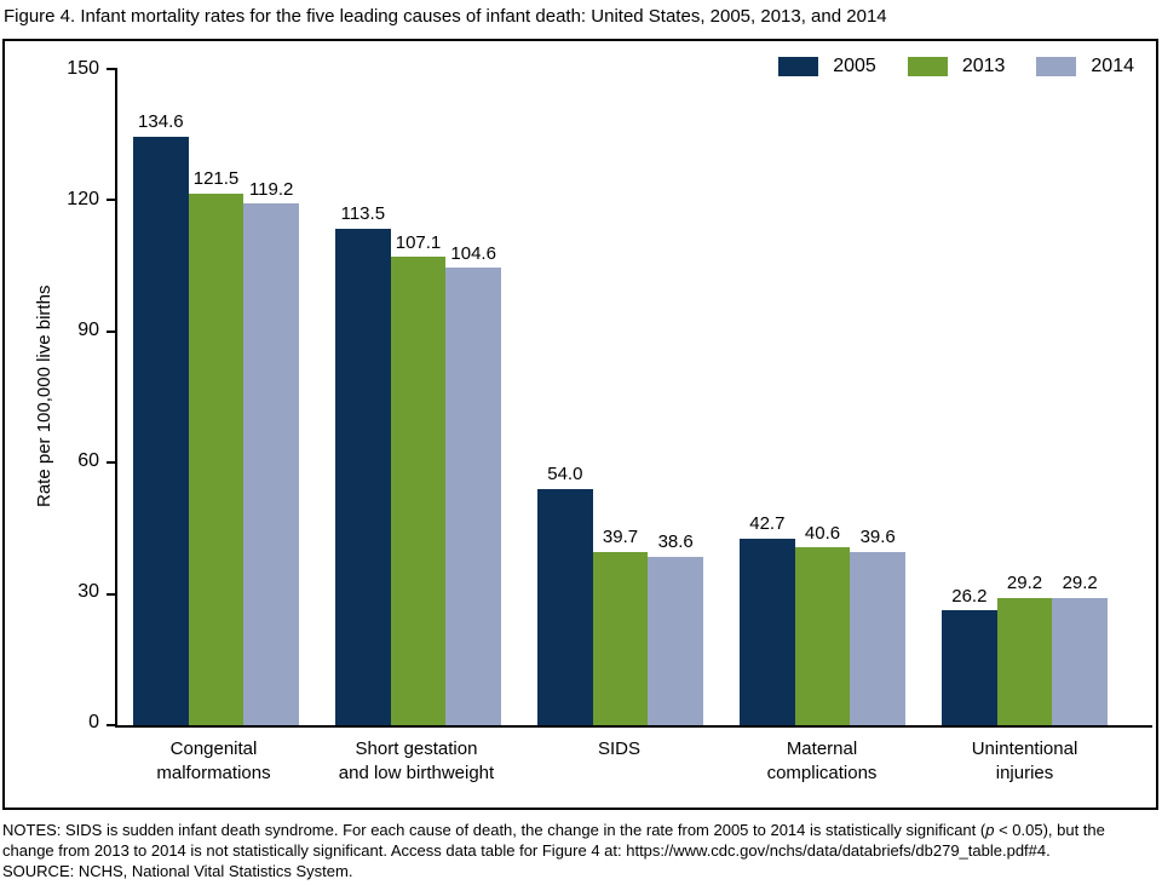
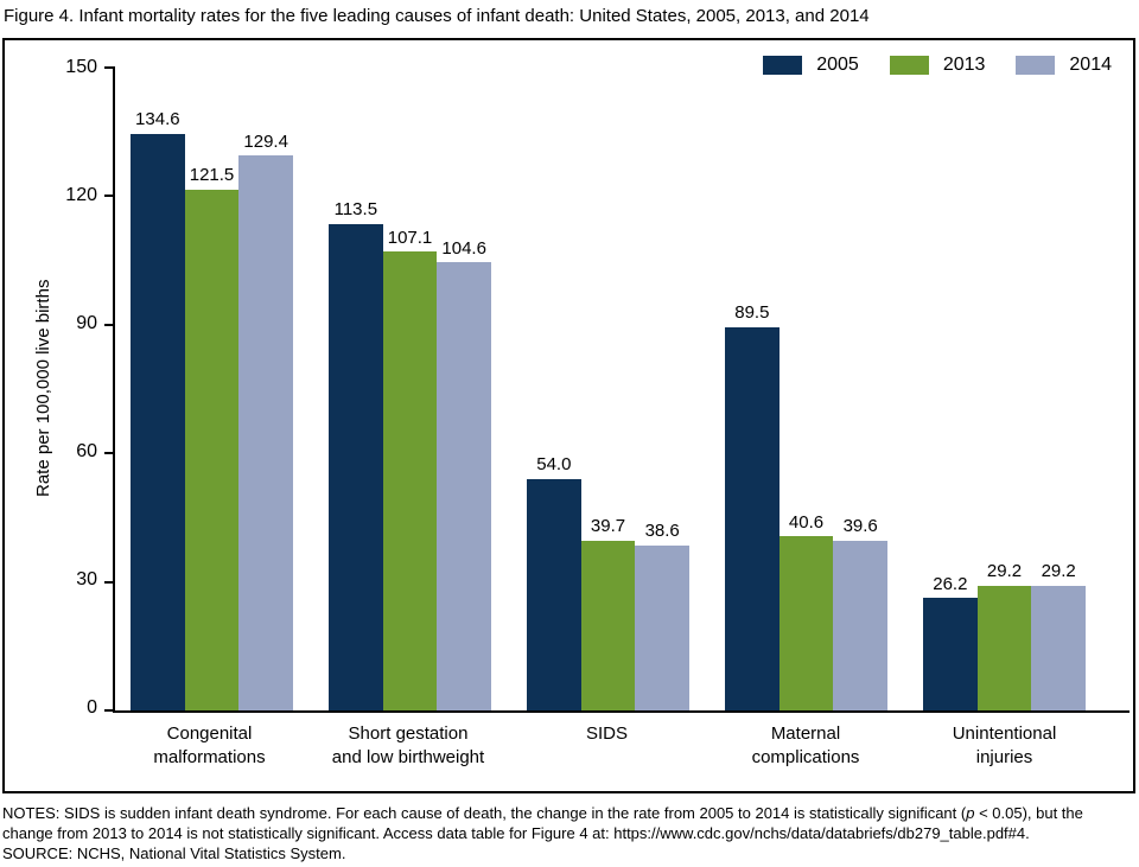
2014/Congenital malformations: 119.2 -> 129.4
2005/Maternal complications: 42.7 -> 89.5
